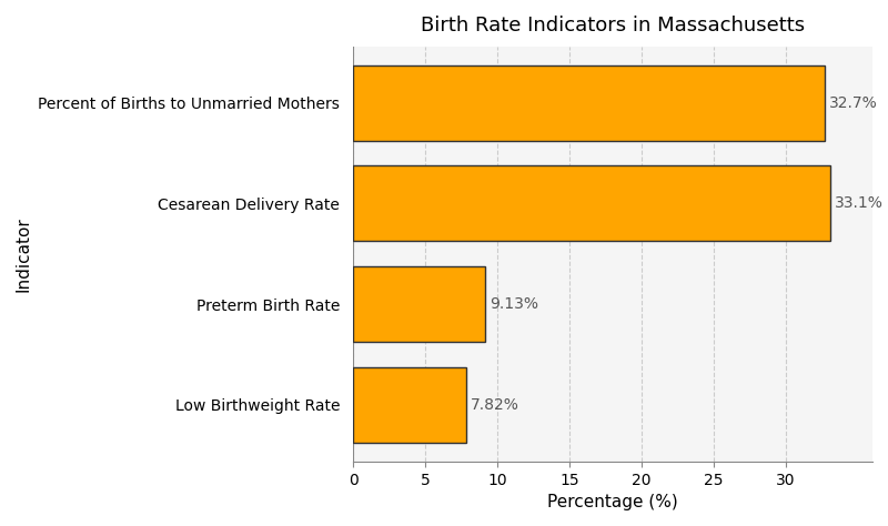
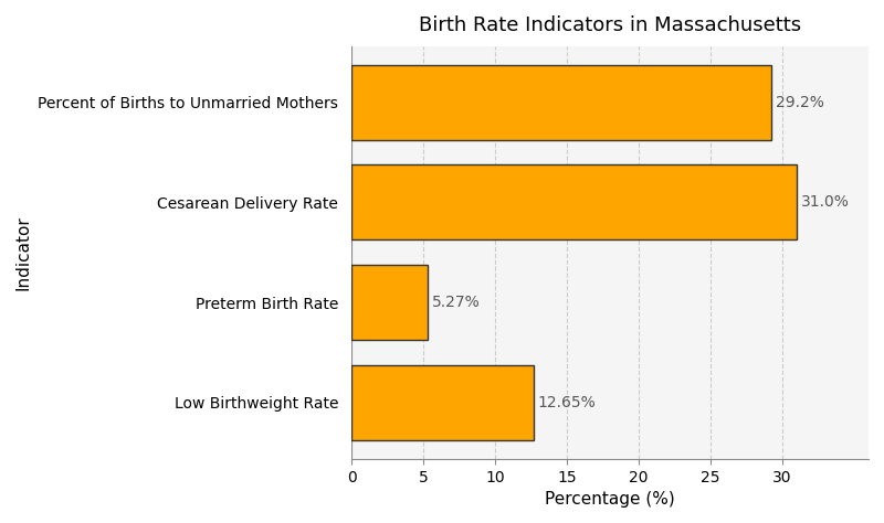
Percent of Births to Unmarried Mothers: 32.7% -> 29.2%
Cesarean Delivery Rate: 33.1% -> 31.0%
Preterm Birth Rate: 9.13% -> 5.27%
Low Birthweight Rate: 7.82% -> 12.65%
